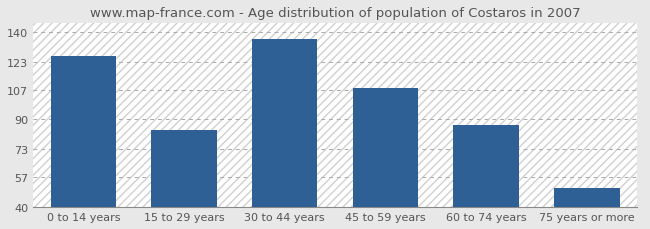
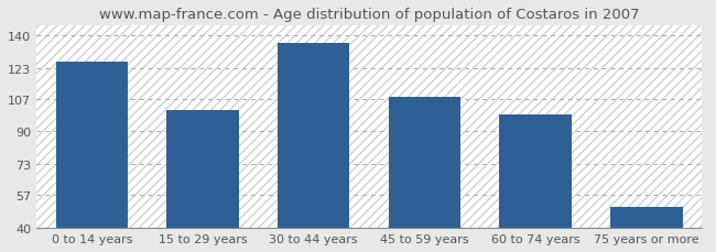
15 to 29 years: 84 -> 101
60 to 74 years: 87 -> 99
